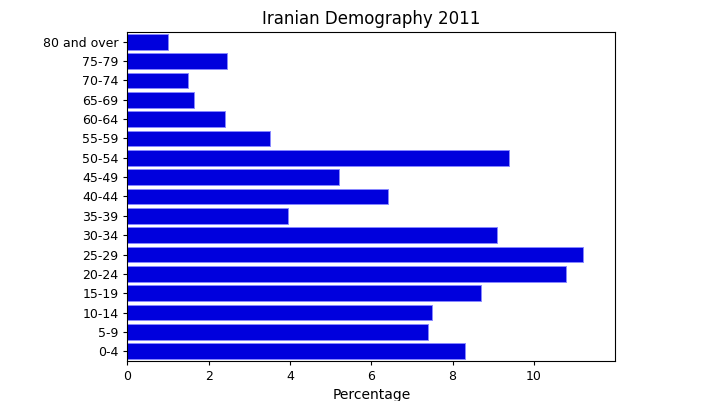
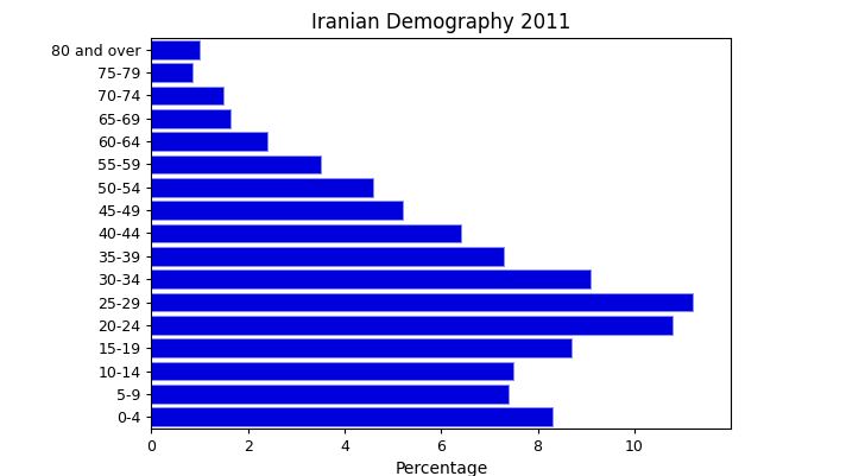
75-79: 2.45 -> 0.85
50-54: 9.40 -> 4.60
35-39: 3.95 -> 7.30
